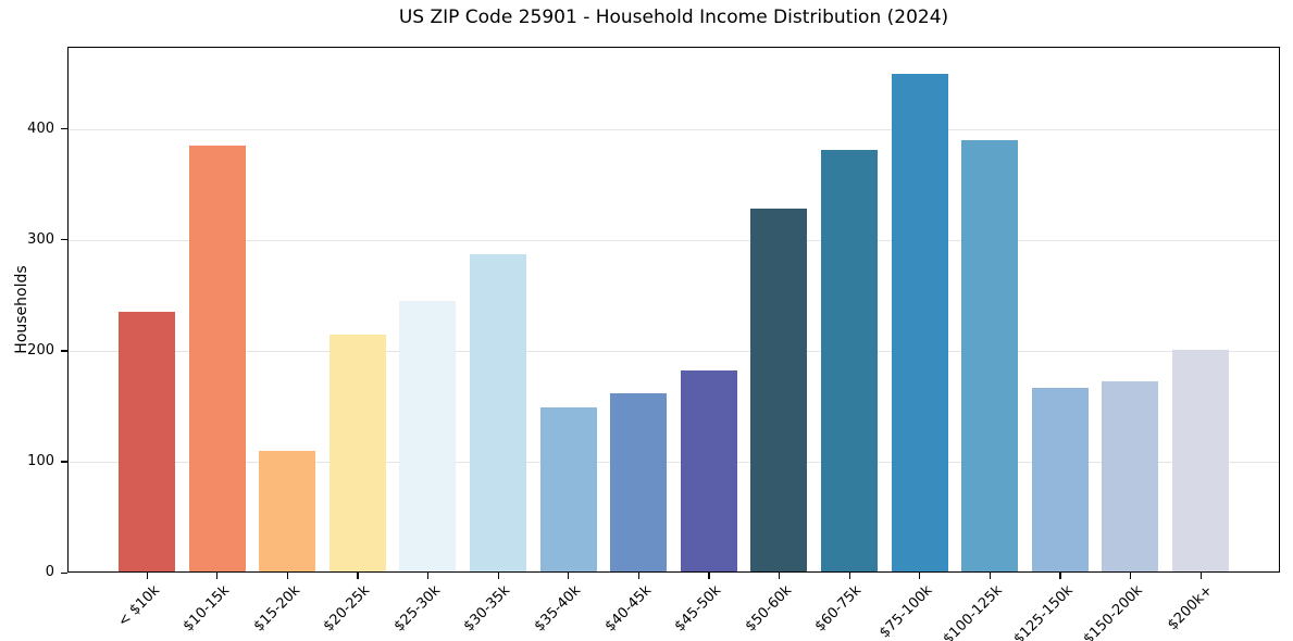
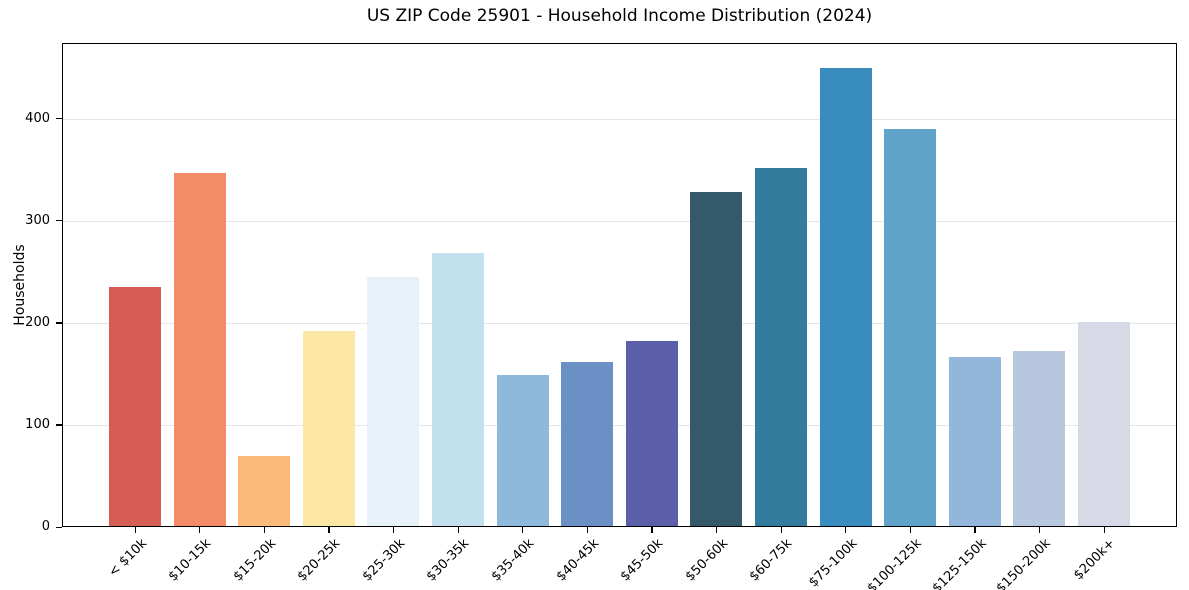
$10-15k: 385 -> 347
$15-20k: 110 -> 70
$20-25k: 214 -> 192
$30-35k: 287 -> 268
$60-75k: 381 -> 352
